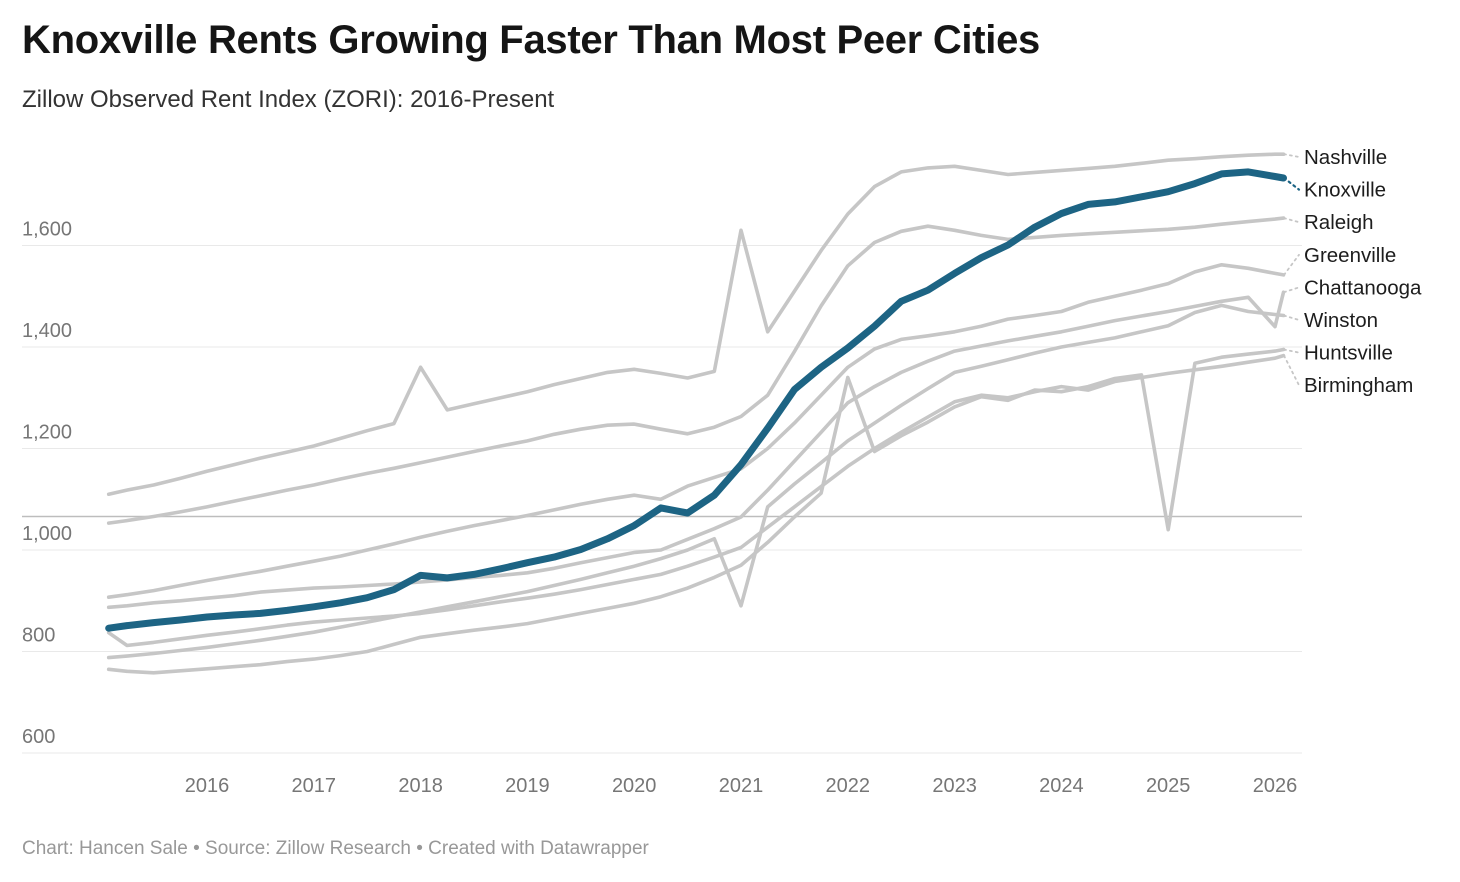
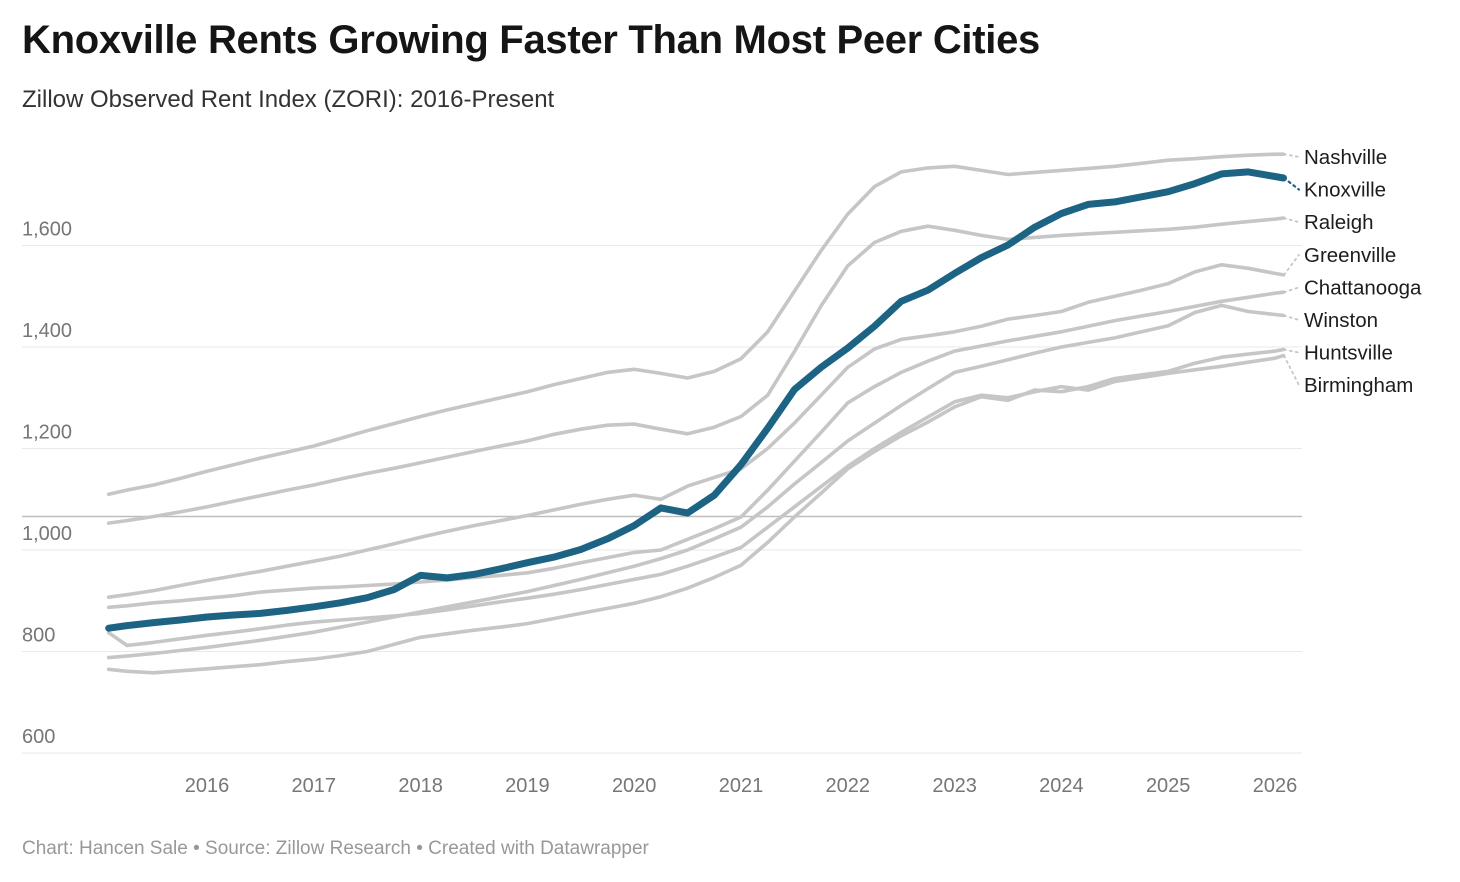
Nashville/2018: 1360 -> 1260
Nashville/2021: 1630 -> 1380
Winston/2021: 890 -> 1040
Huntsville/2022: 1340 -> 1160
Huntsville/2025: 1040 -> 1350
Chattanooga/2026: 1440 -> 1510
